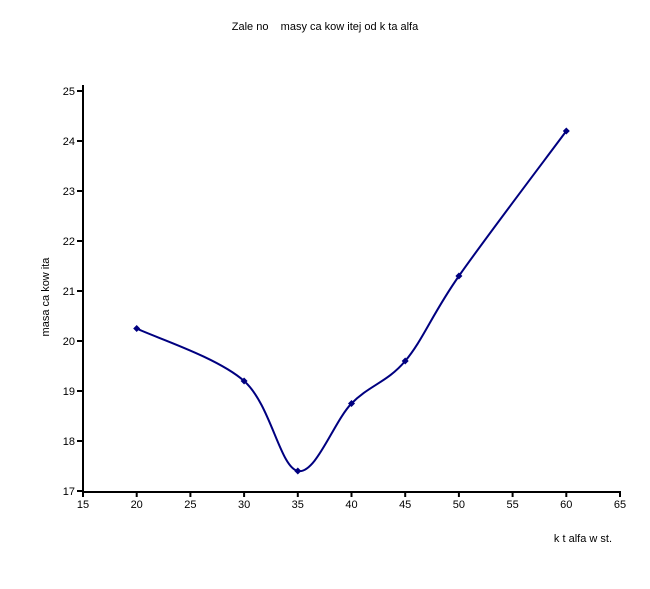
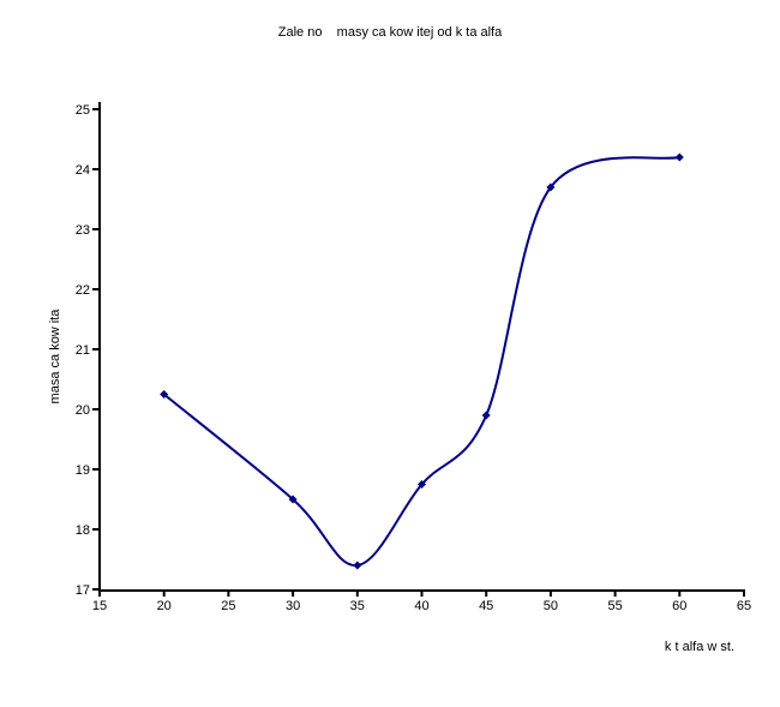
30: 19.2 -> 18.5
45: 19.6 -> 19.9
50: 21.3 -> 23.7
